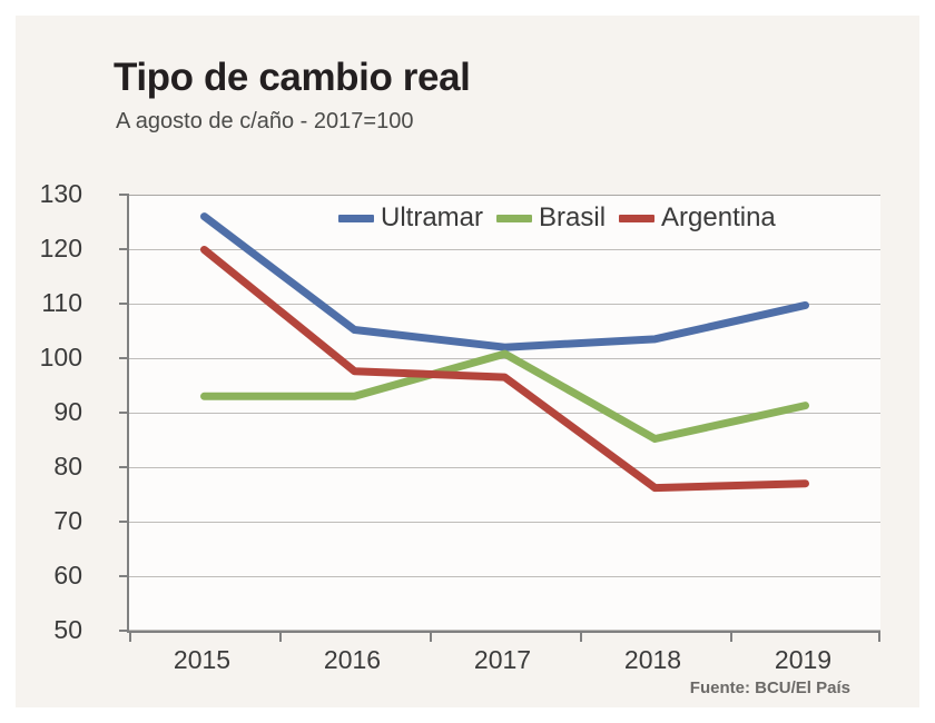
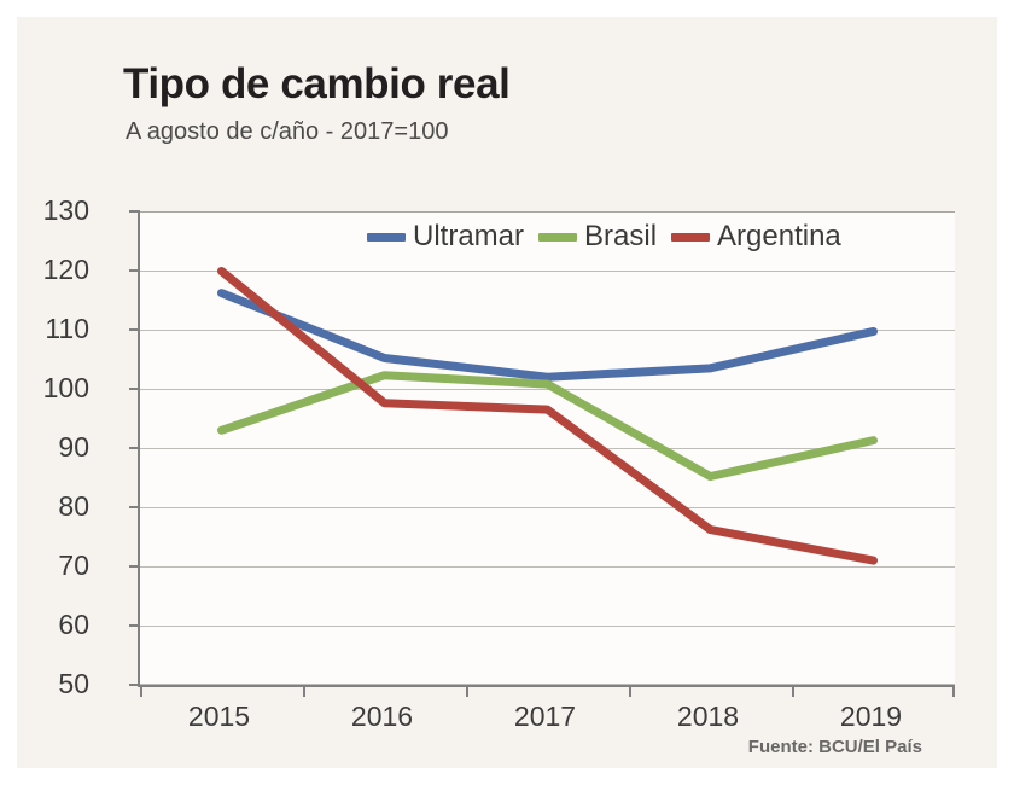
Ultramar/2015: 126 -> 116
Brasil/2016: 93 -> 102
Argentina/2019: 77 -> 71
